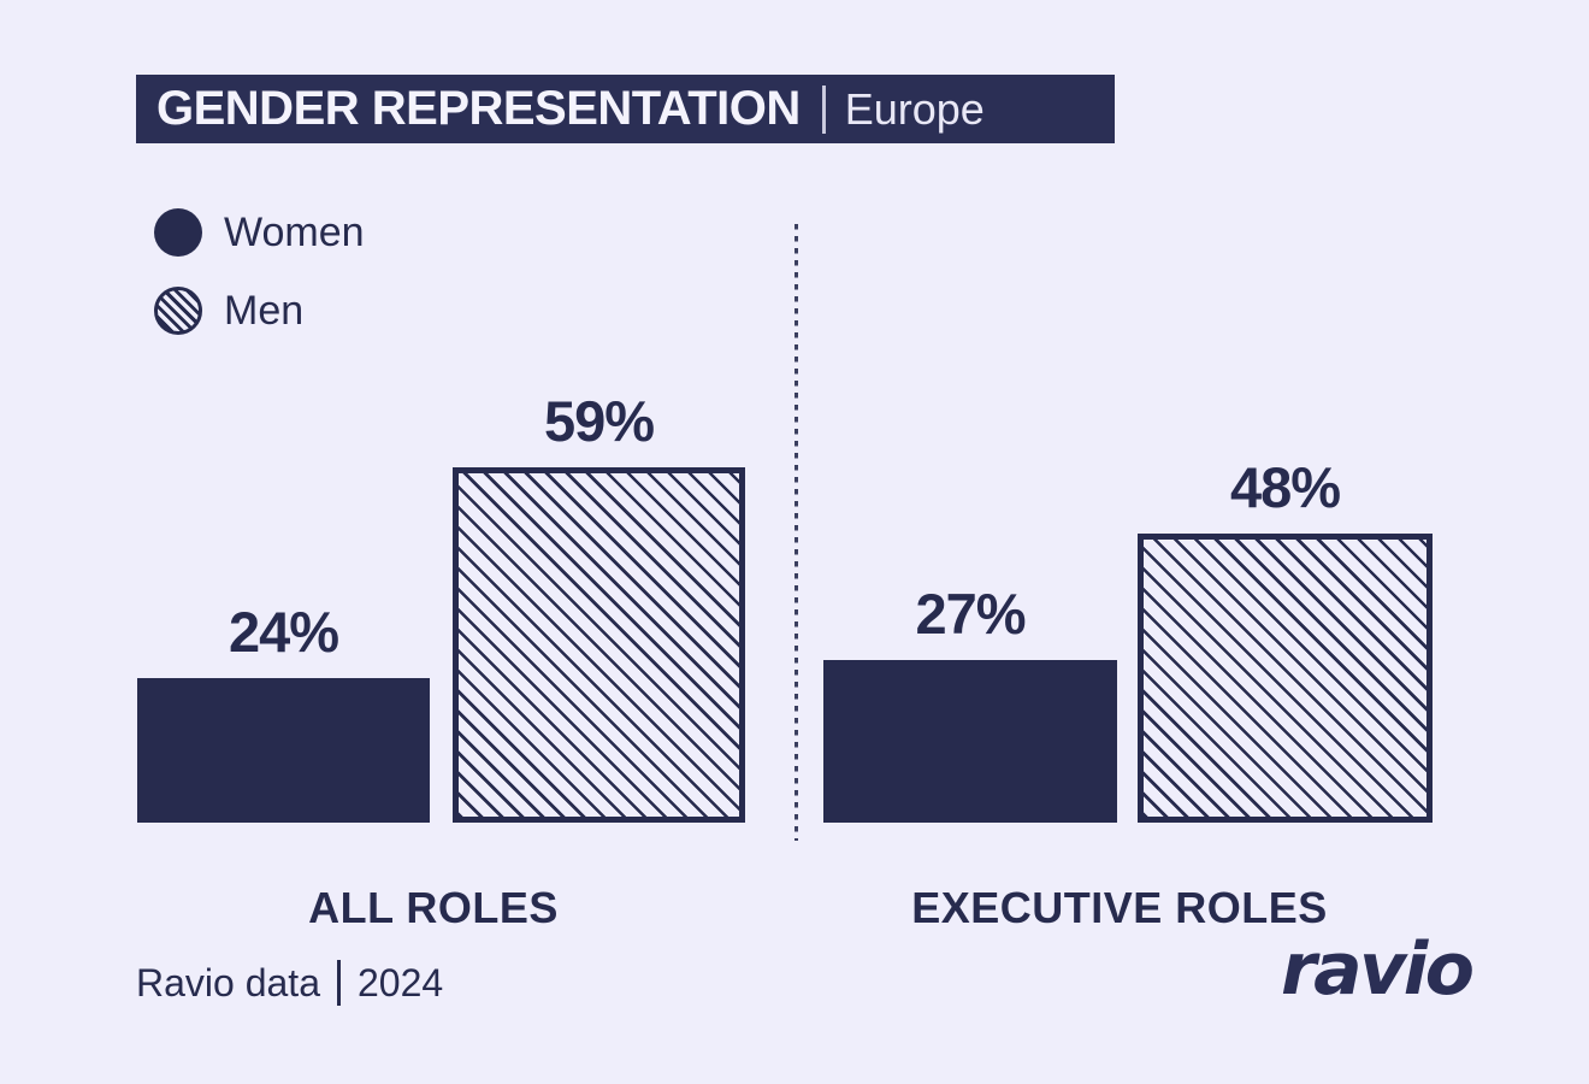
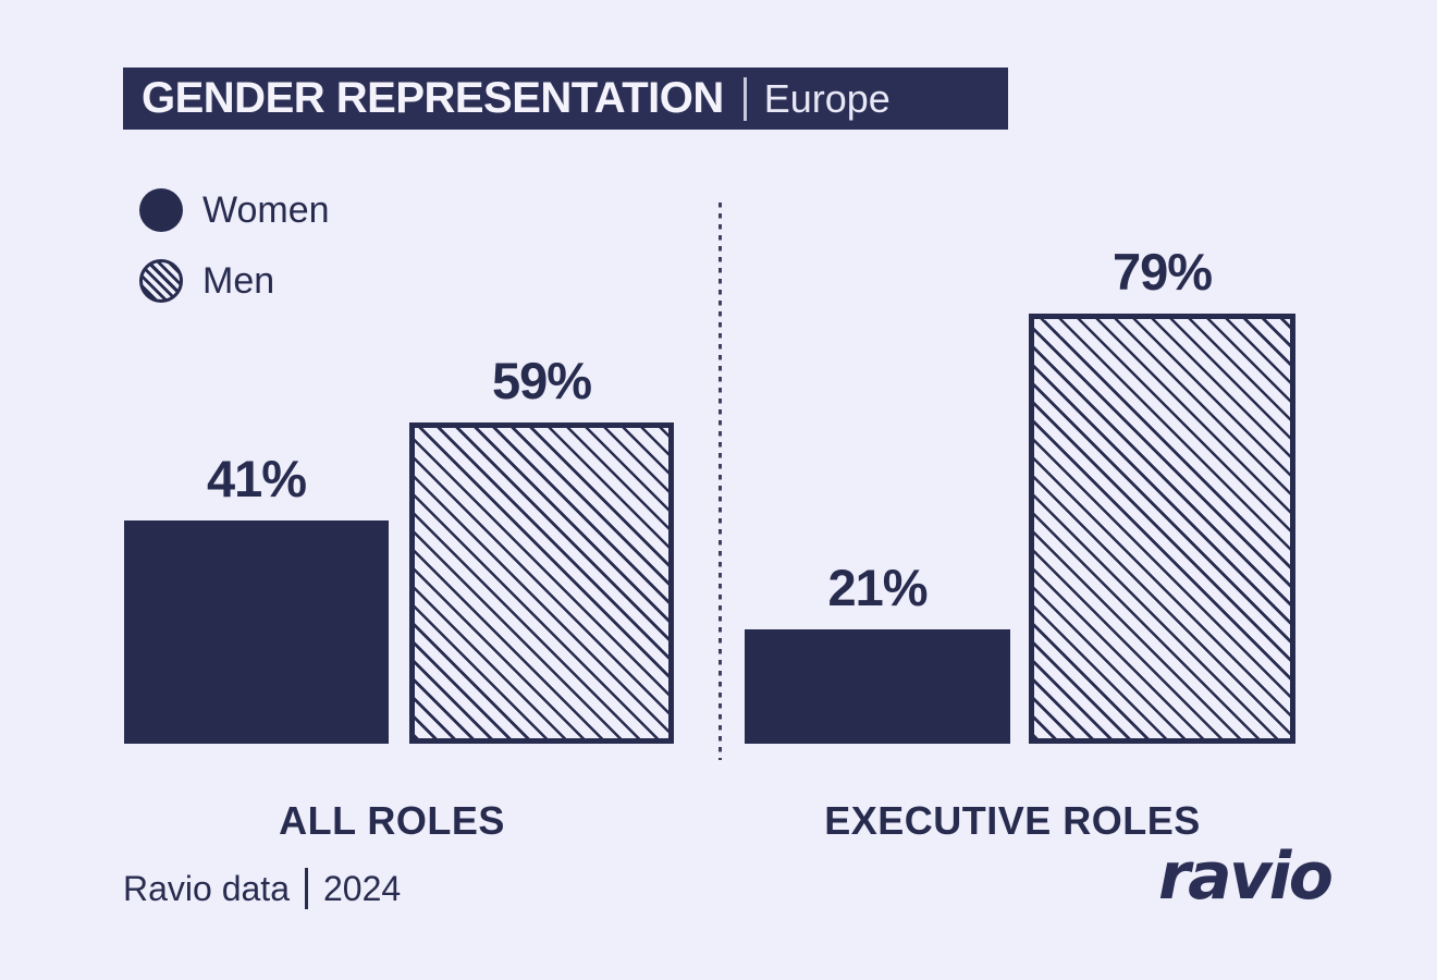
Women/ALL ROLES: 24% -> 41%
Women/EXECUTIVE ROLES: 27% -> 21%
Men/EXECUTIVE ROLES: 48% -> 79%
